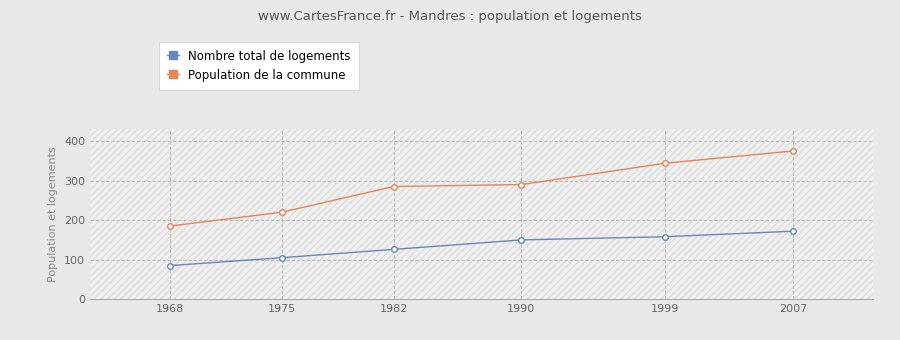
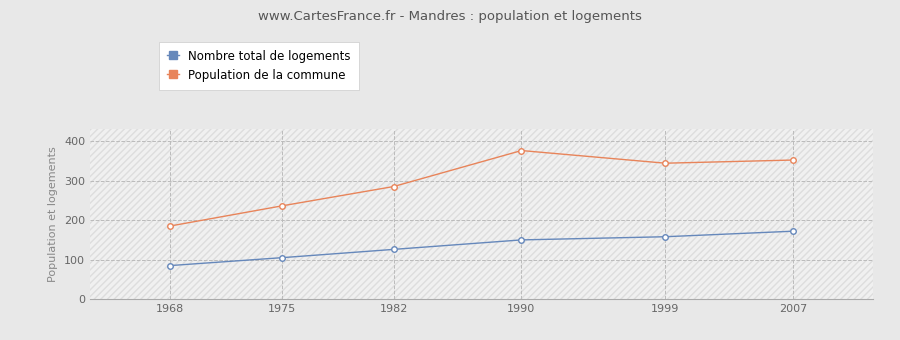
Population de la commune/1975: 220 -> 236
Population de la commune/1990: 290 -> 376
Population de la commune/2007: 375 -> 352
